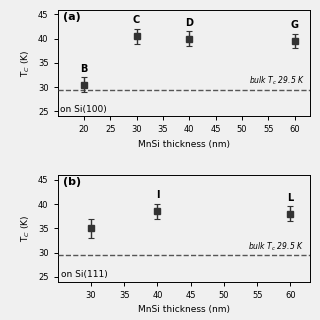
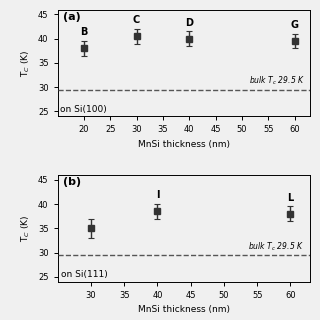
20: 30.5 -> 38.0
